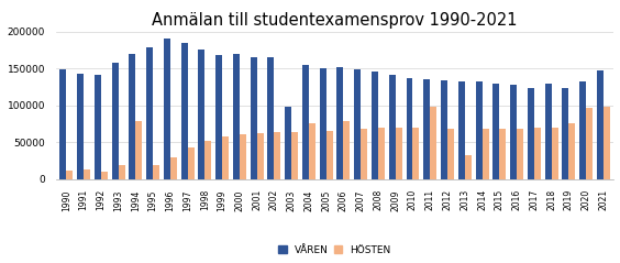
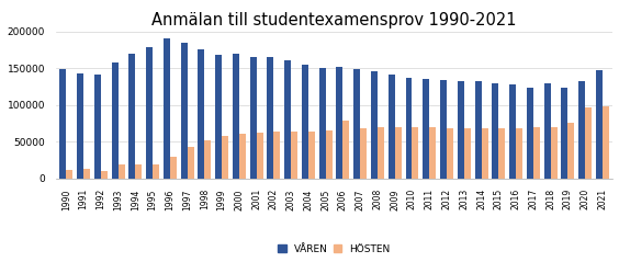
HÖSTEN/1994: 78000 -> 18000
VÅREN/2003: 98000 -> 160000
HÖSTEN/2004: 76000 -> 63000
HÖSTEN/2011: 98000 -> 69000
HÖSTEN/2013: 32000 -> 68000
